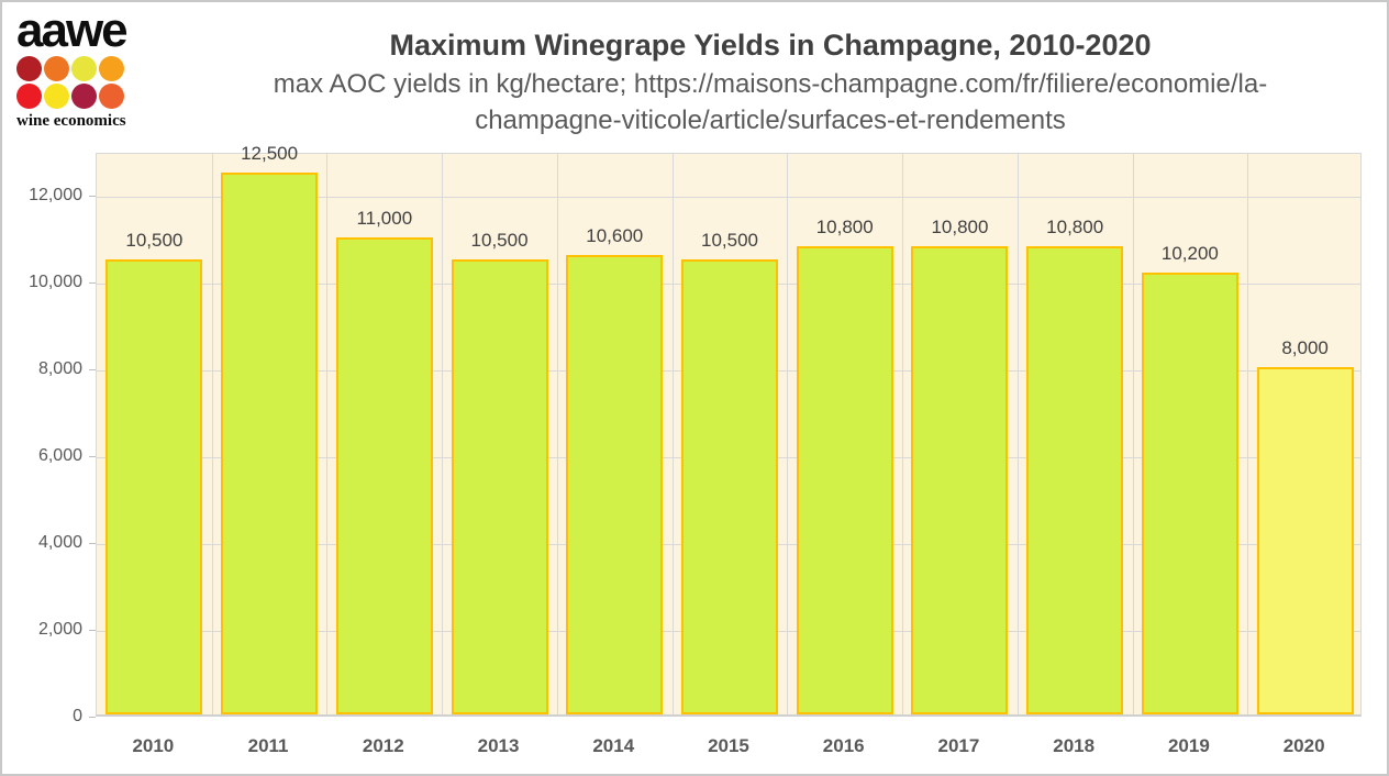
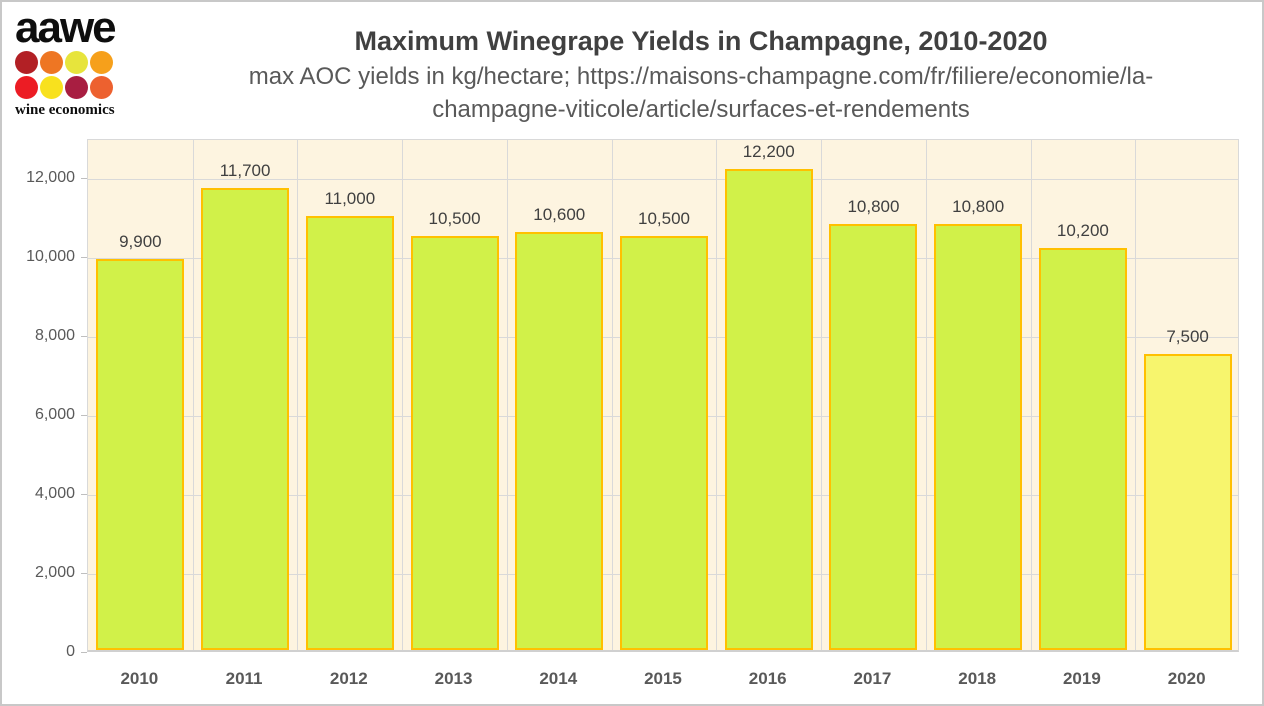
2010: 10,500 -> 9,900
2011: 12,500 -> 11,700
2016: 10,800 -> 12,200
2020: 8,000 -> 7,500
